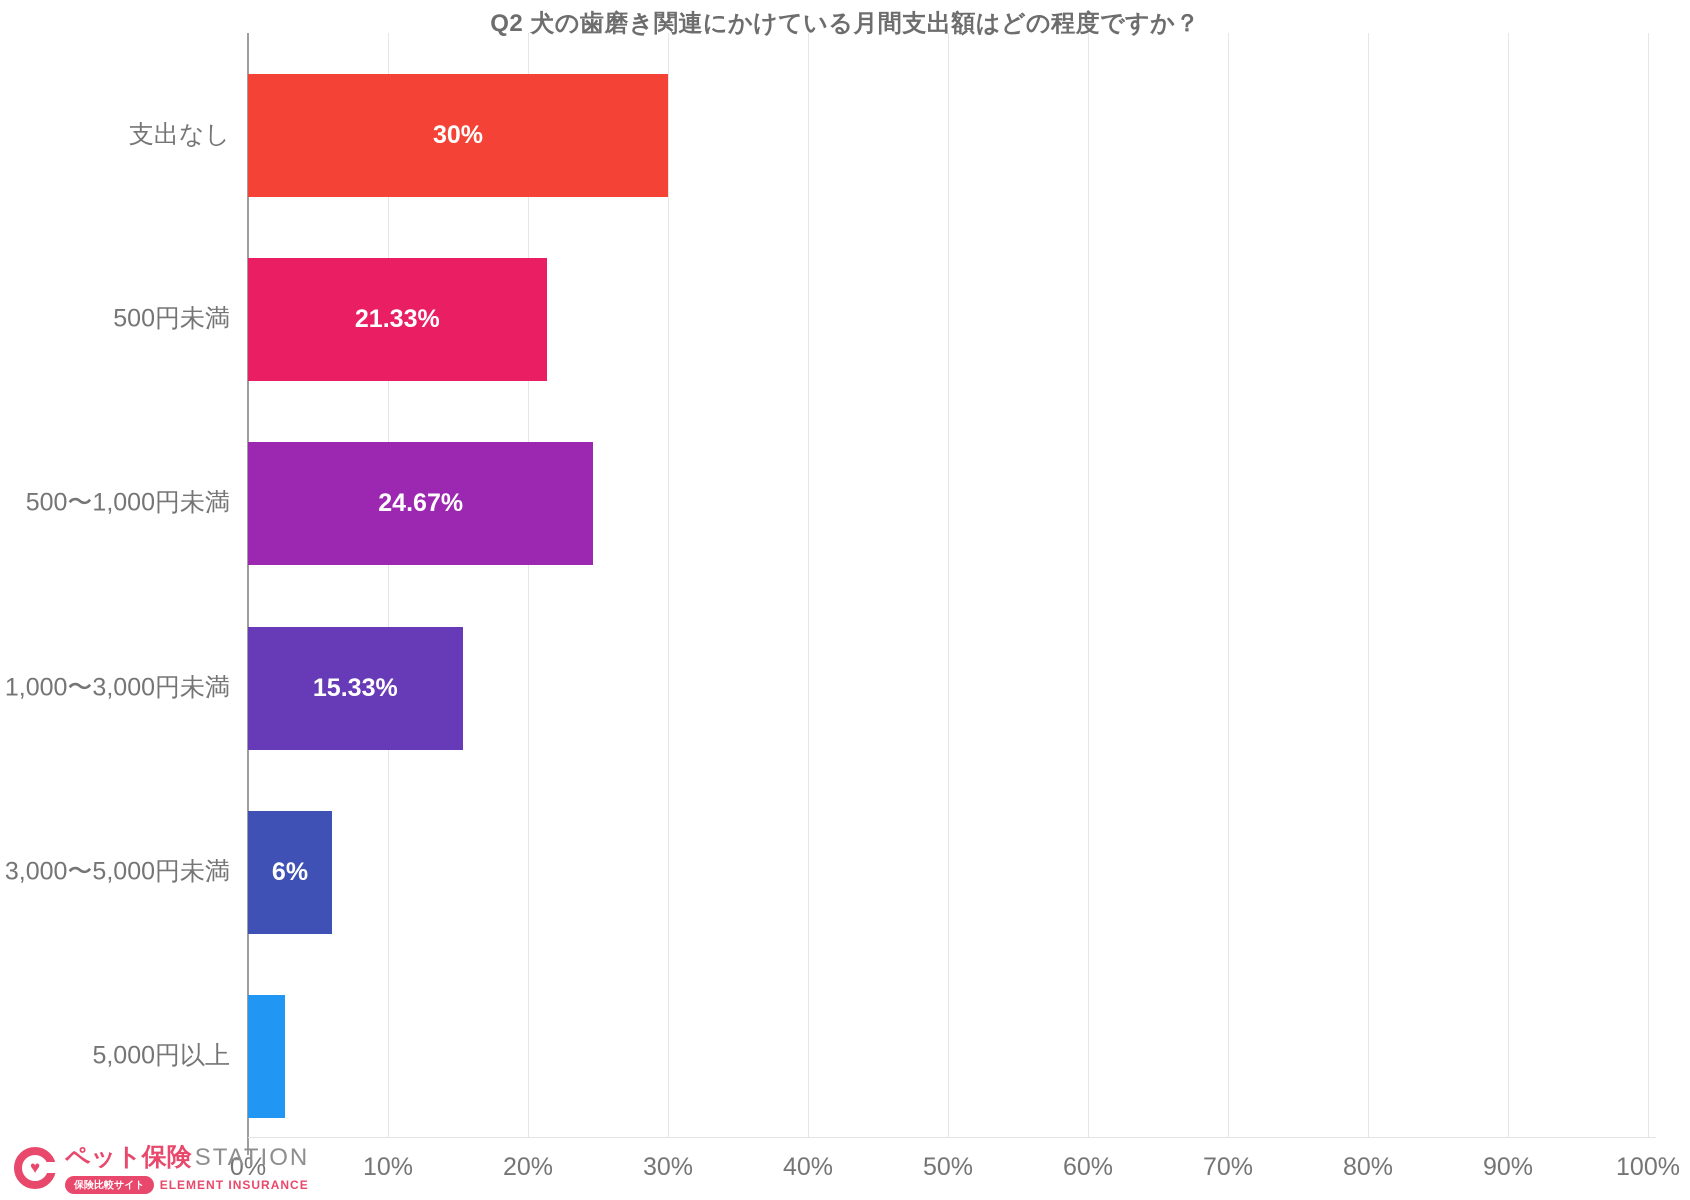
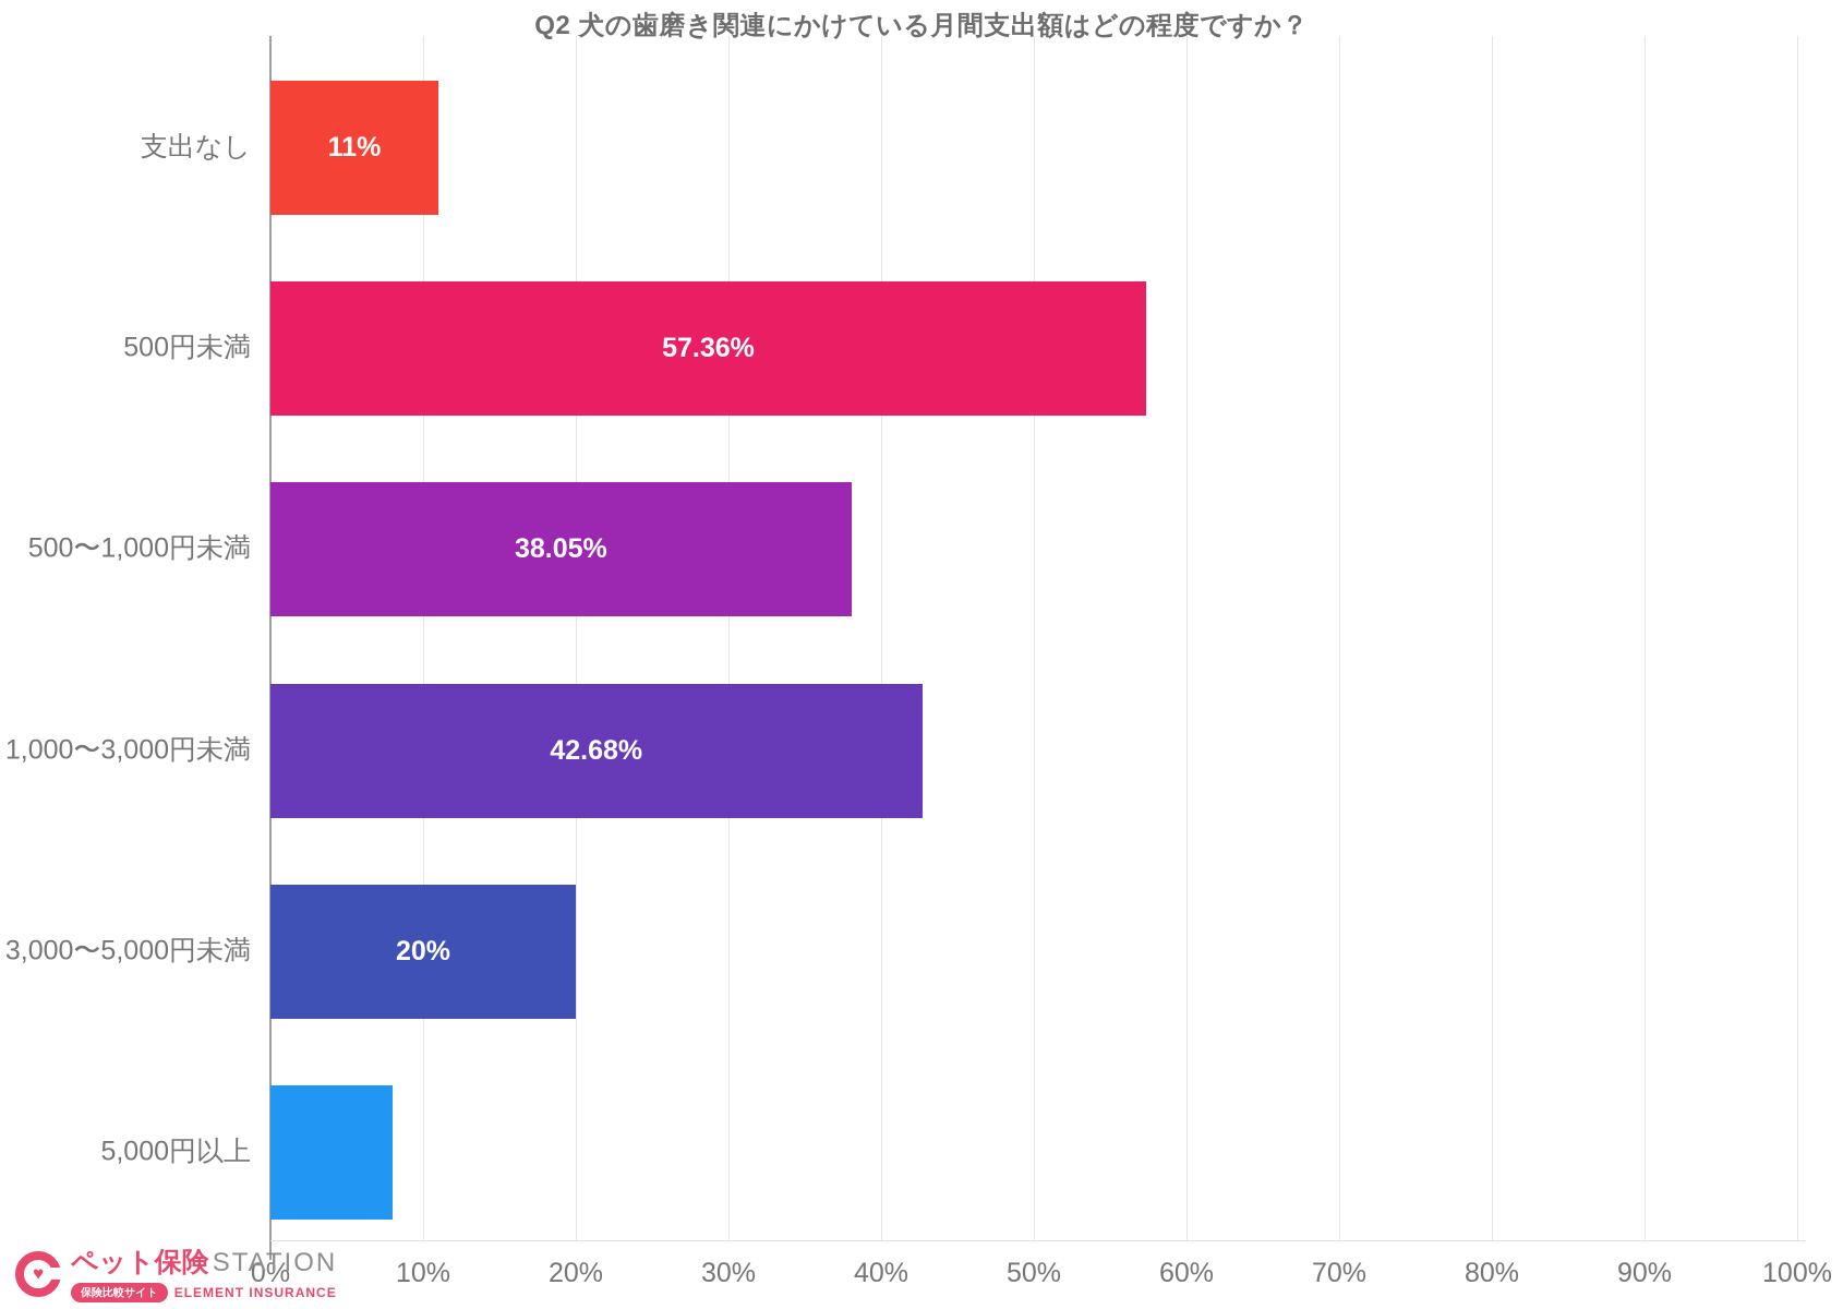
支出なし: 30% -> 11%
500円未満: 21.33% -> 57.36%
500〜1,000円未満: 24.67% -> 38.05%
1,000〜3,000円未満: 15.33% -> 42.68%
3,000〜5,000円未満: 6% -> 20%
5,000円以上: 2.7% -> 8.0%
